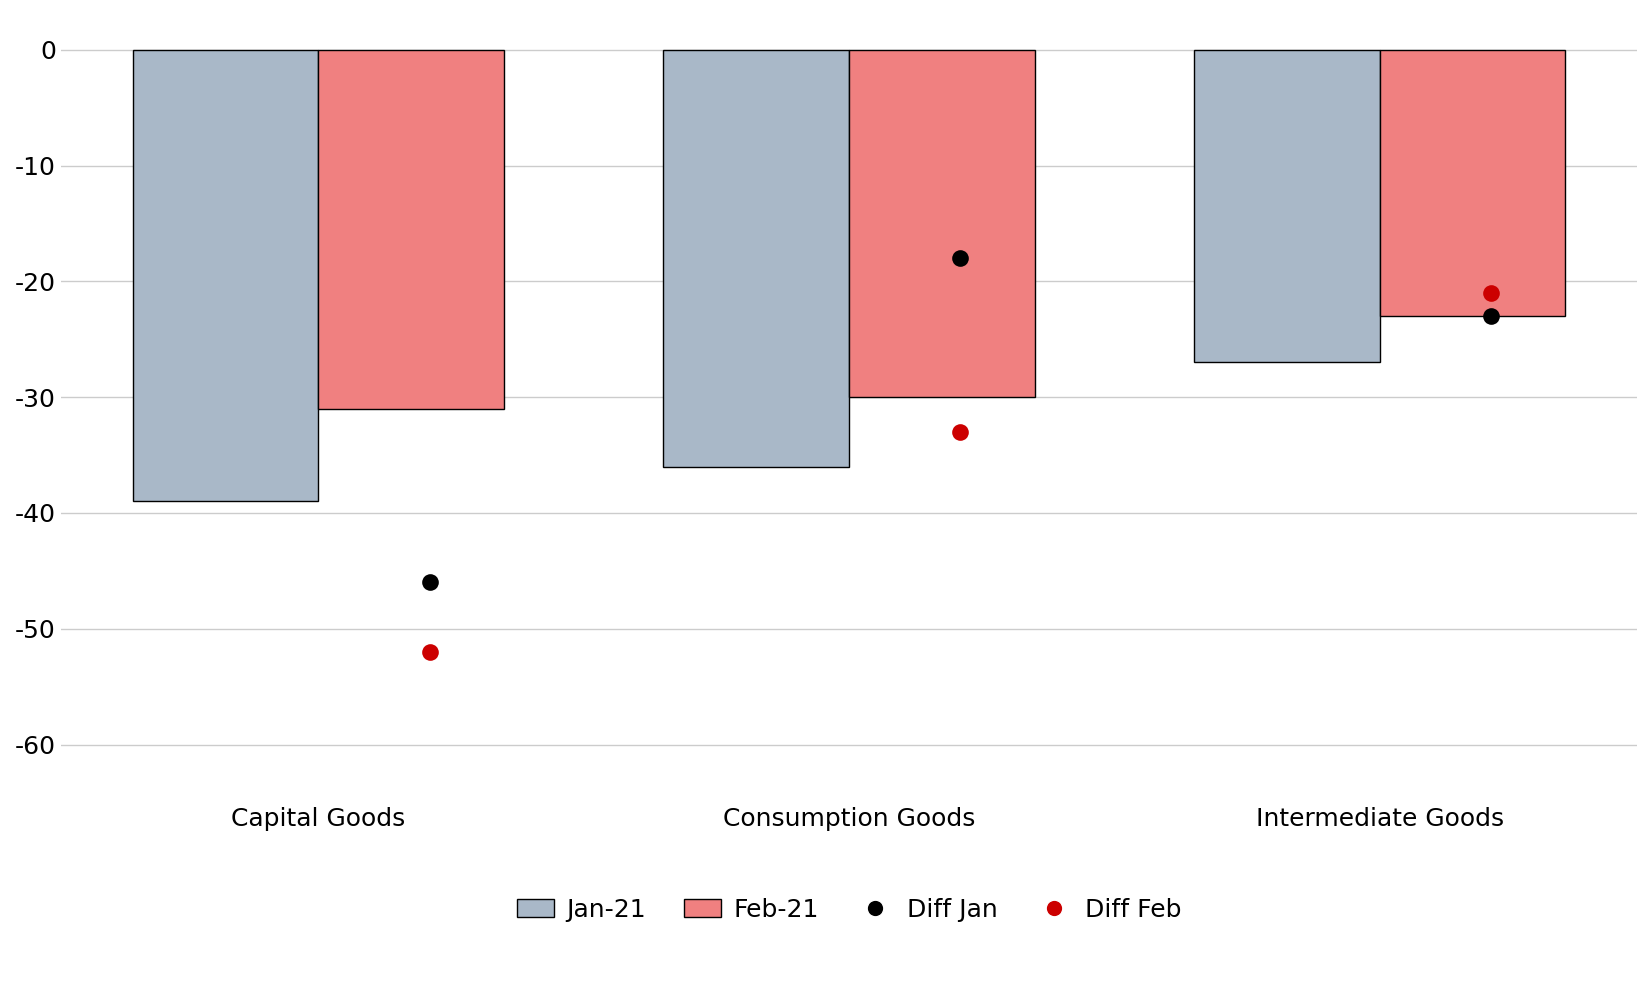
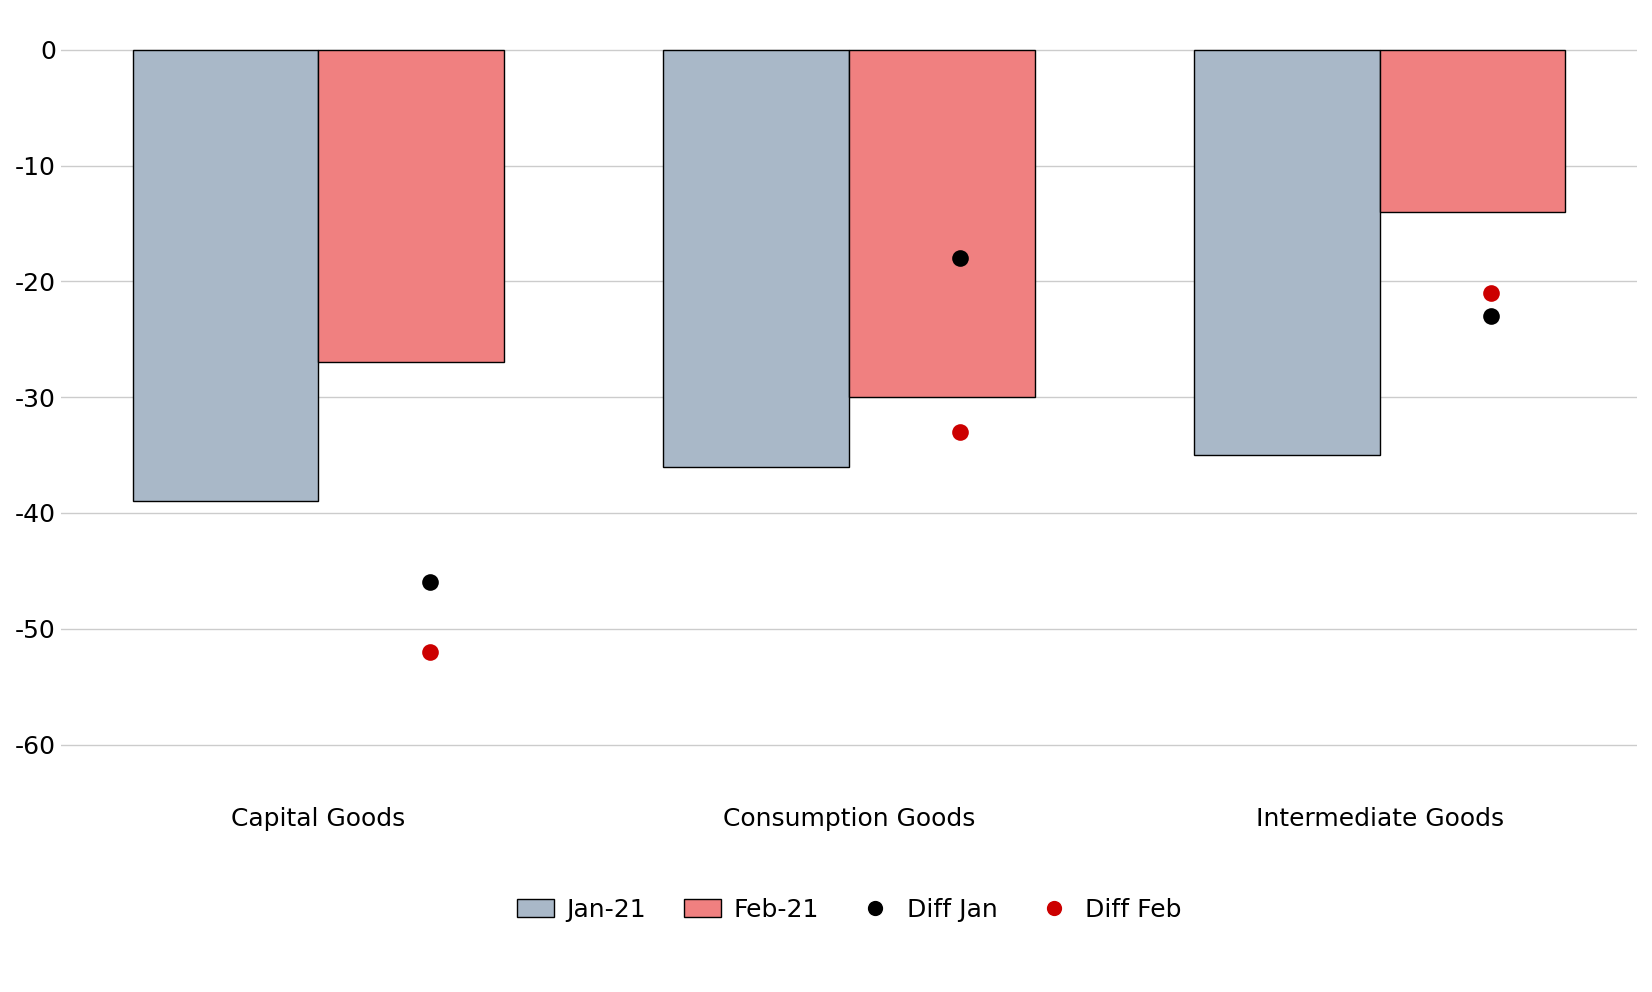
Feb-21/Capital Goods: -31 -> -27
Jan-21/Intermediate Goods: -27 -> -35
Feb-21/Intermediate Goods: -23 -> -14
